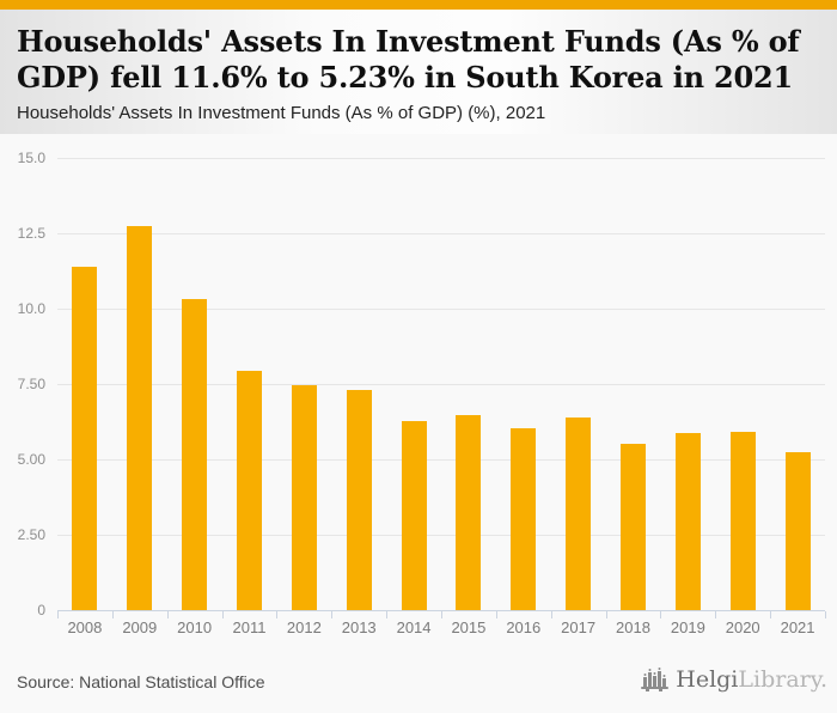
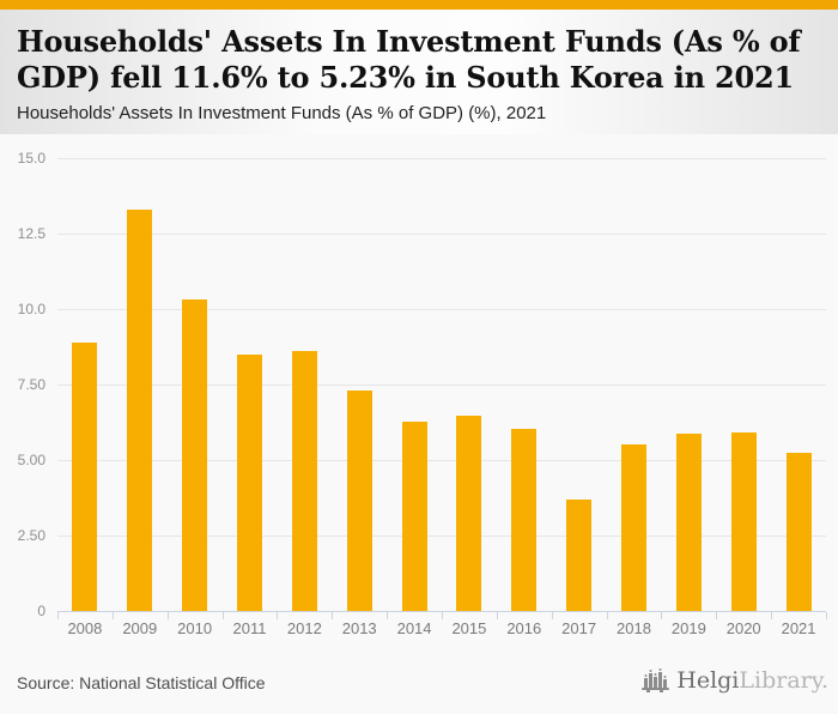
2008: 11.4 -> 8.9
2009: 12.8 -> 13.3
2011: 8.0 -> 8.5
2012: 7.5 -> 8.6
2017: 6.4 -> 3.7
